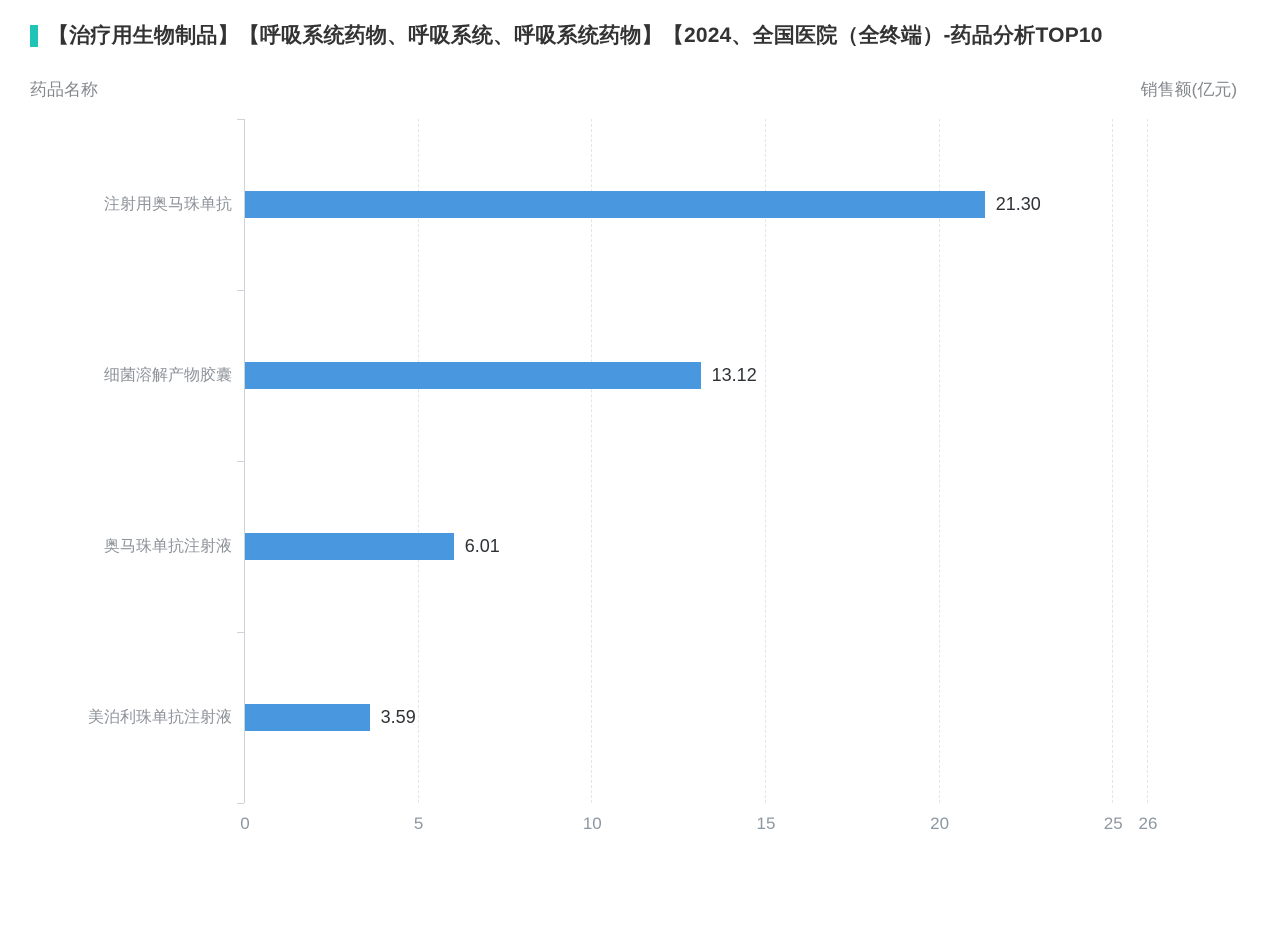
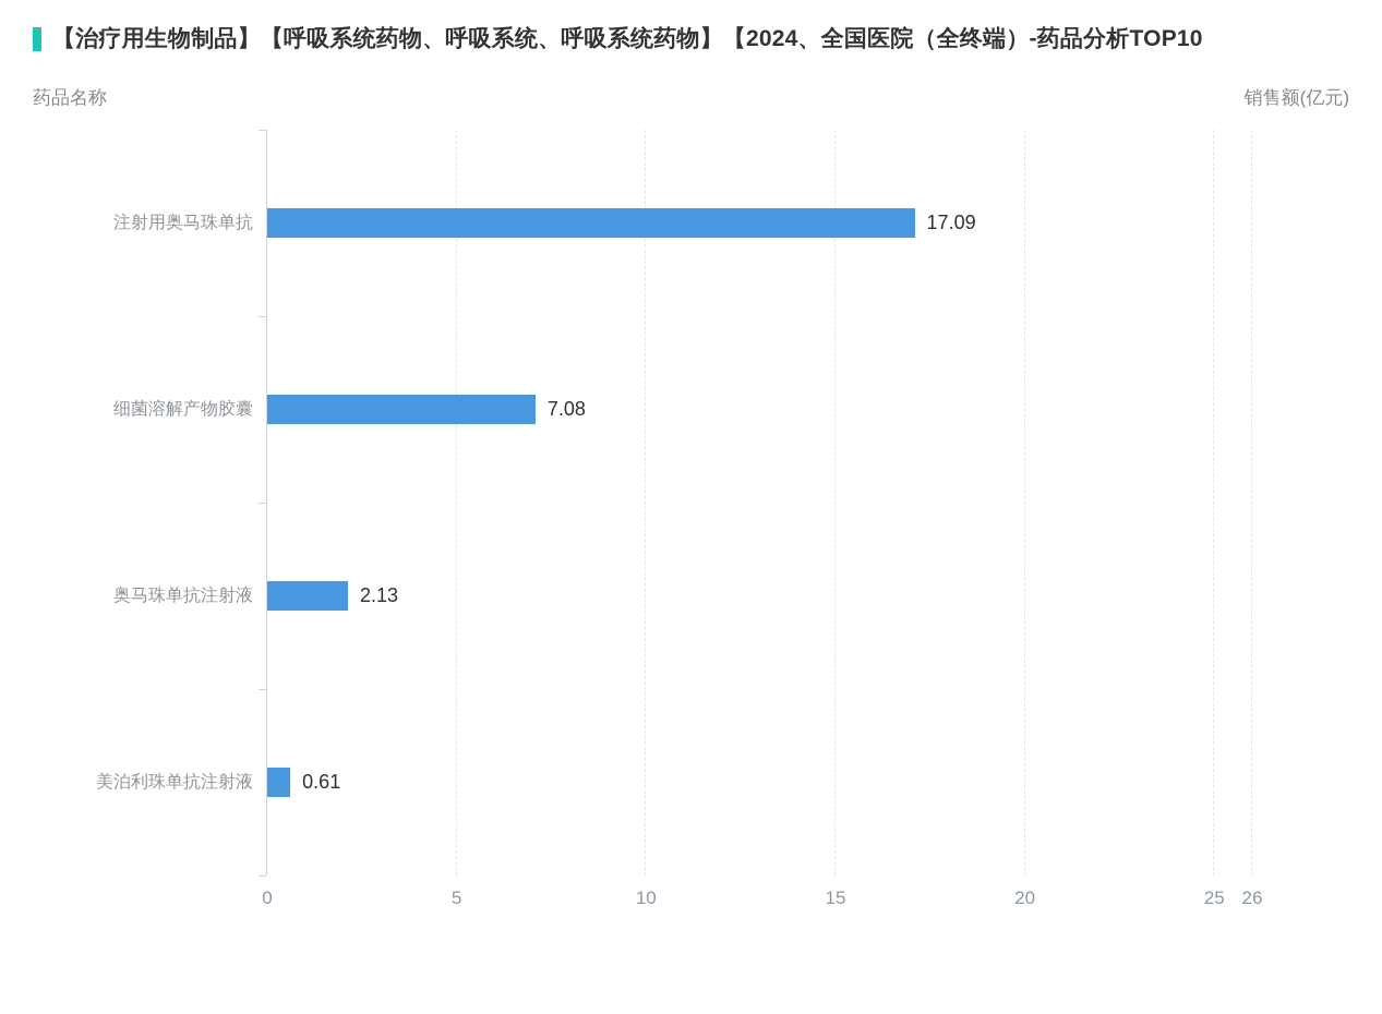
注射用奥马珠单抗: 21.30 -> 17.09
细菌溶解产物胶囊: 13.12 -> 7.08
奥马珠单抗注射液: 6.01 -> 2.13
美泊利珠单抗注射液: 3.59 -> 0.61
